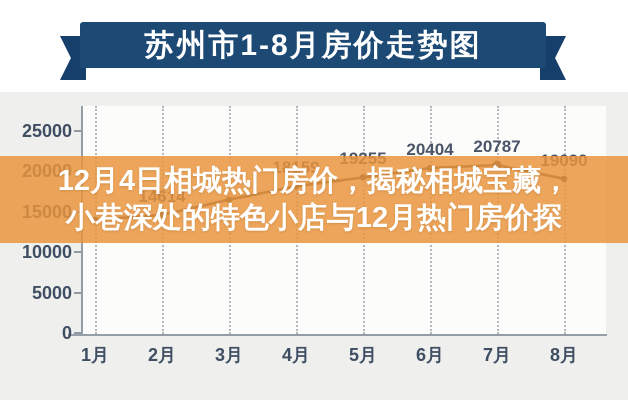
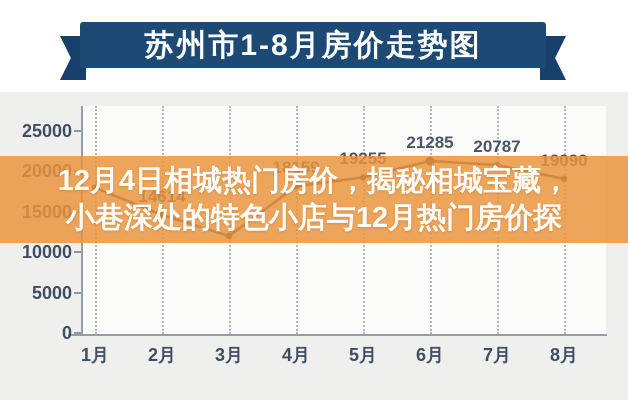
1月: 14000 -> 18000
3月: 16000 -> 12000
6月: 20404 -> 21285
